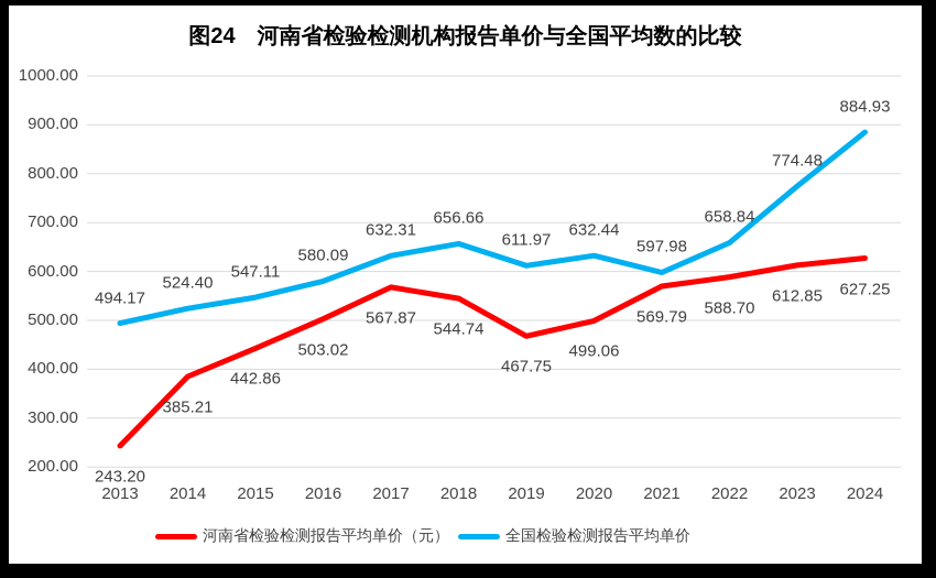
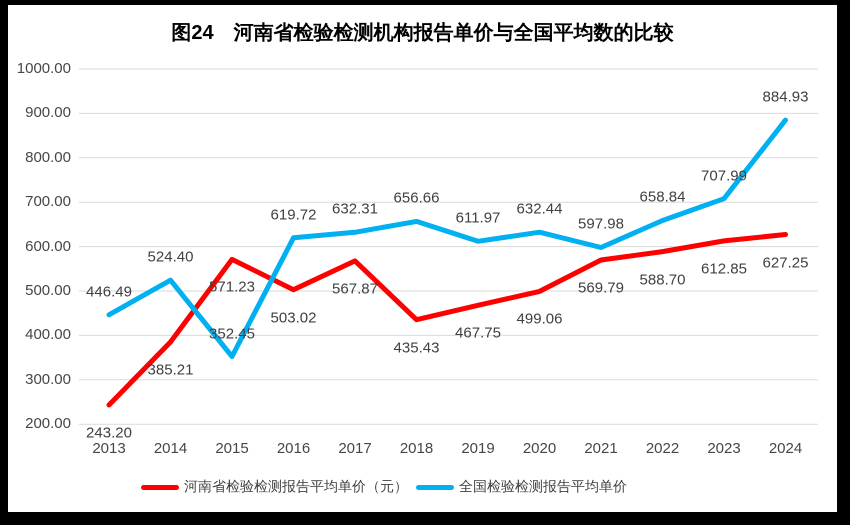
全国检验检测报告平均单价/2013: 494.17 -> 446.49
河南省检验检测报告平均单价（元）/2015: 442.86 -> 571.23
全国检验检测报告平均单价/2015: 547.11 -> 352.45
全国检验检测报告平均单价/2016: 580.09 -> 619.72
河南省检验检测报告平均单价（元）/2018: 544.74 -> 435.43
全国检验检测报告平均单价/2023: 774.48 -> 707.99
